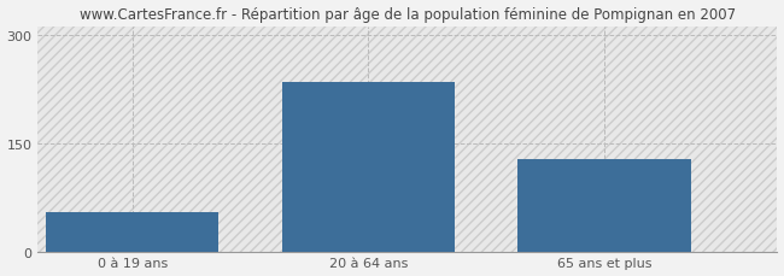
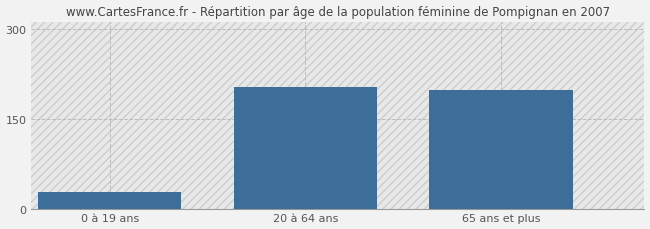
0 à 19 ans: 55 -> 28
20 à 64 ans: 235 -> 202
65 ans et plus: 128 -> 198
